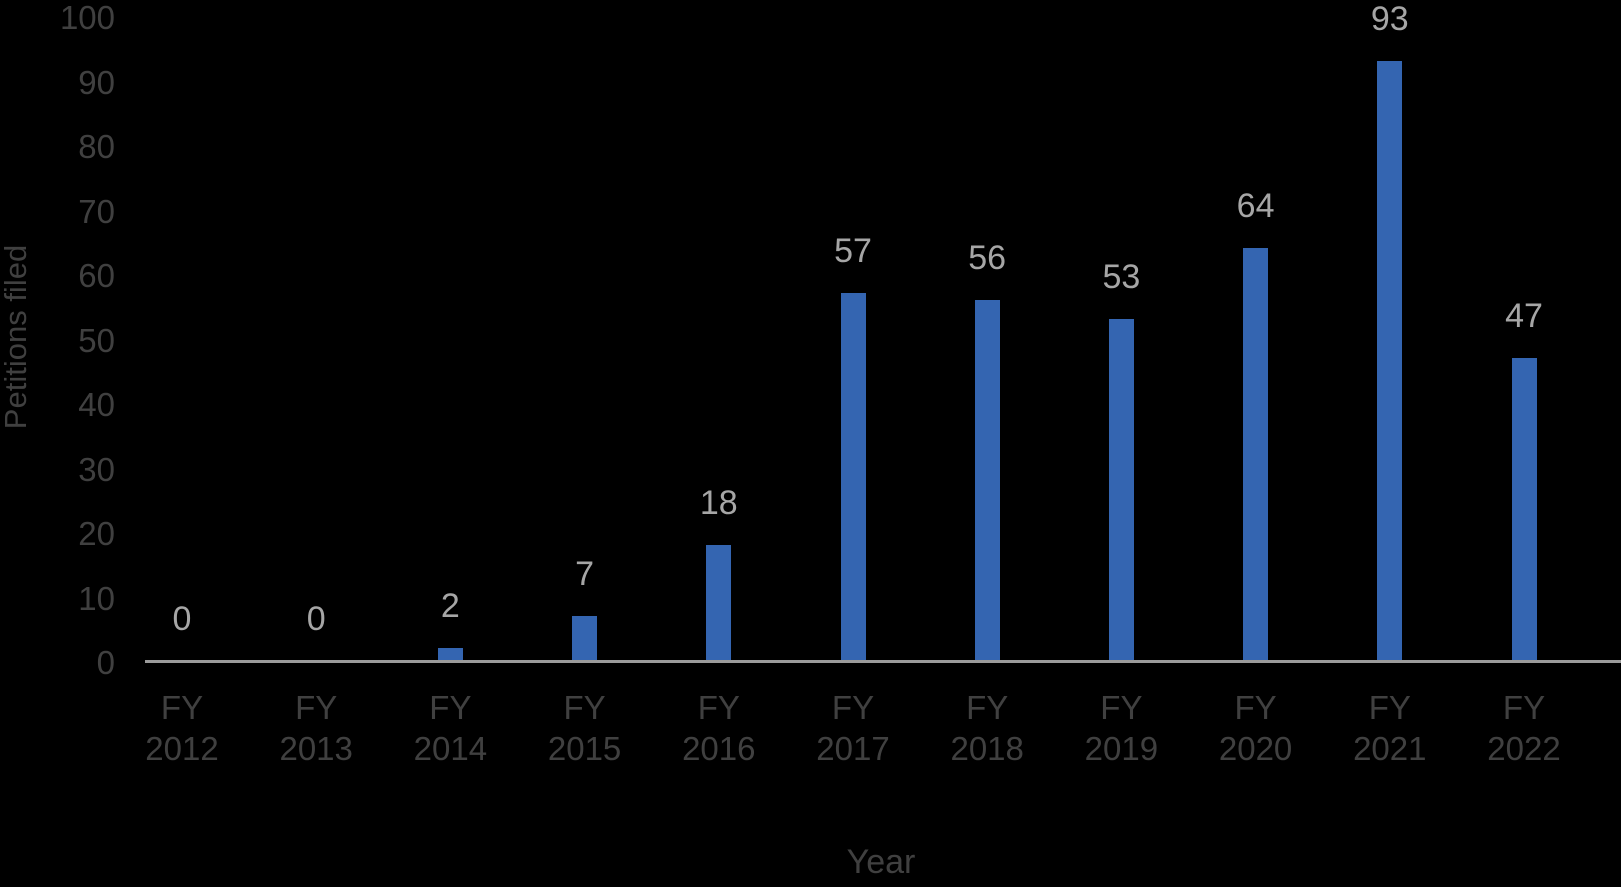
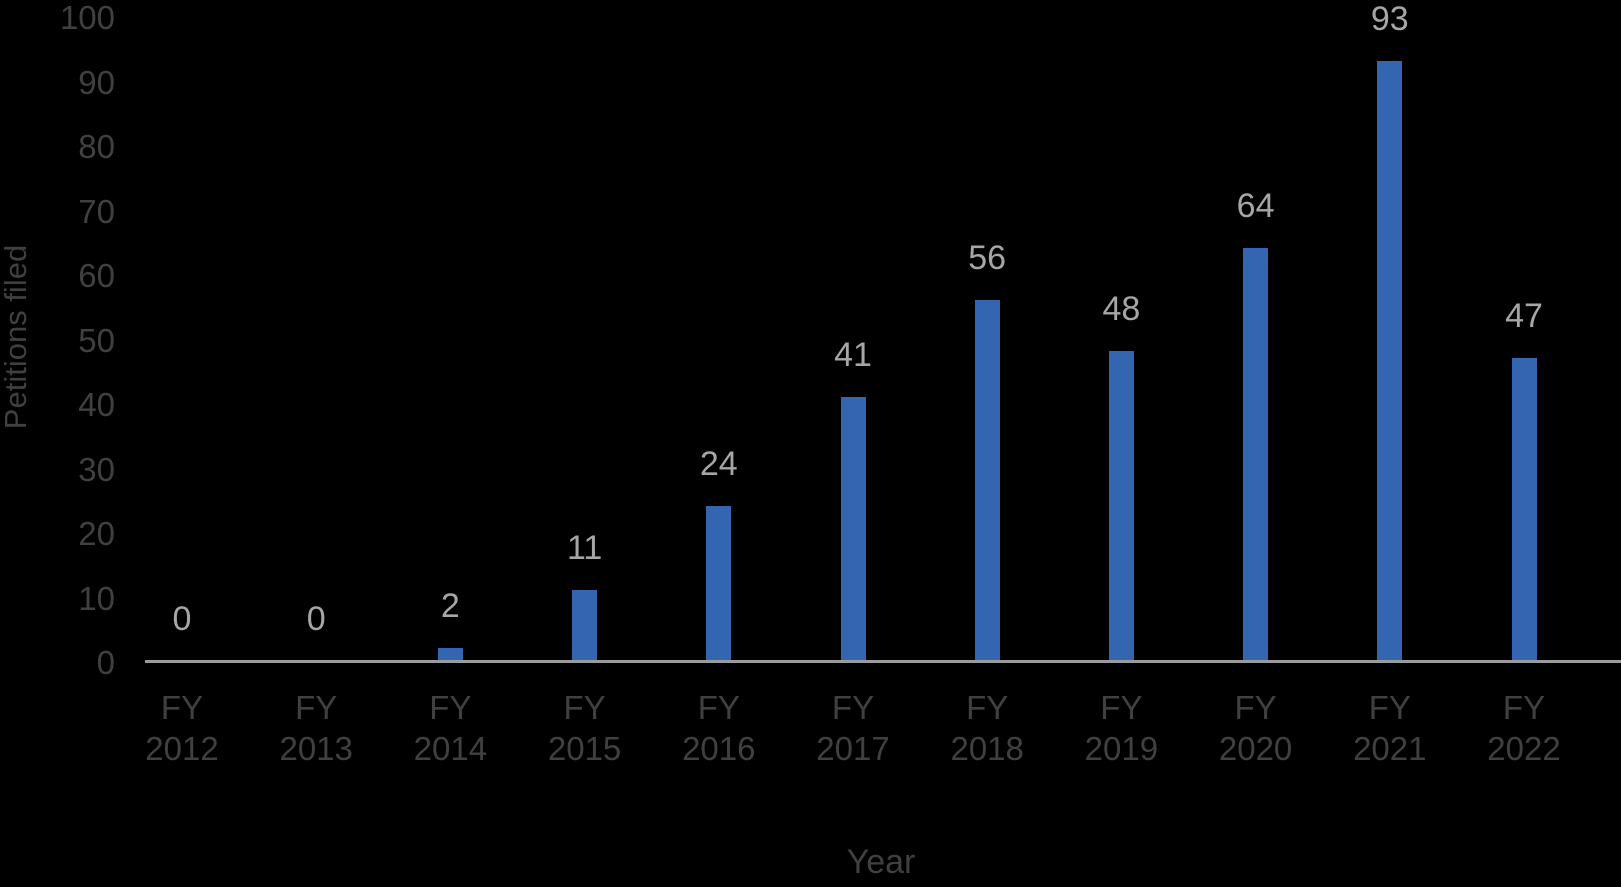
FY 2015: 7 -> 11
FY 2016: 18 -> 24
FY 2017: 57 -> 41
FY 2019: 53 -> 48
